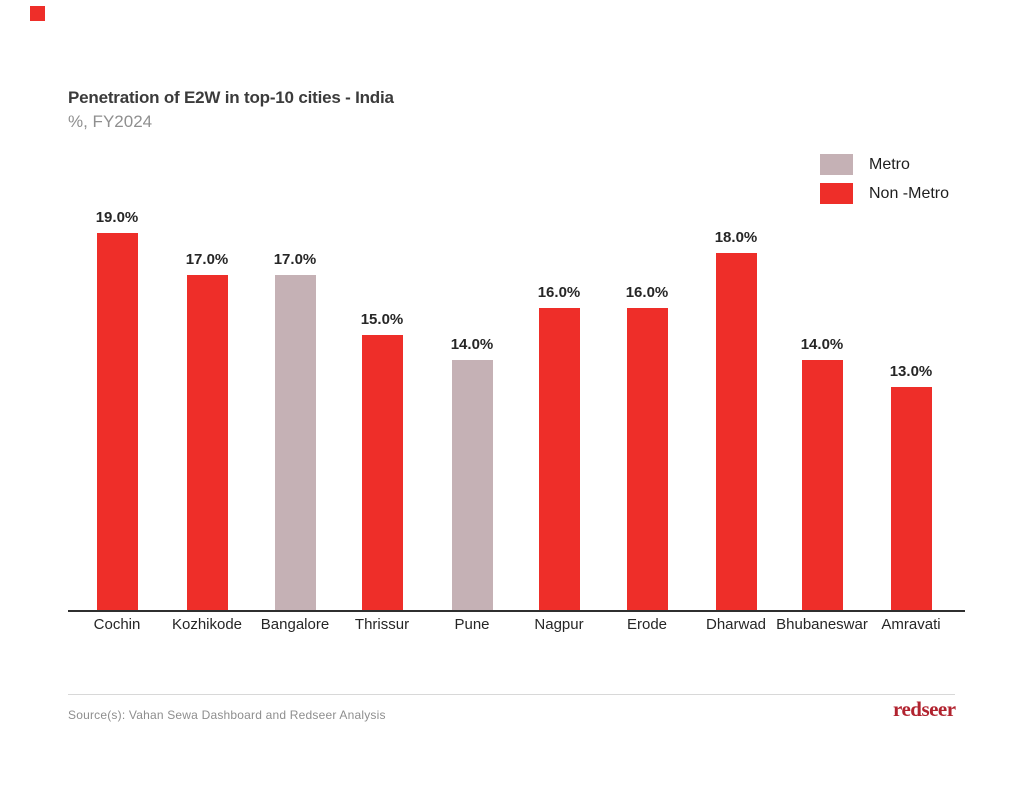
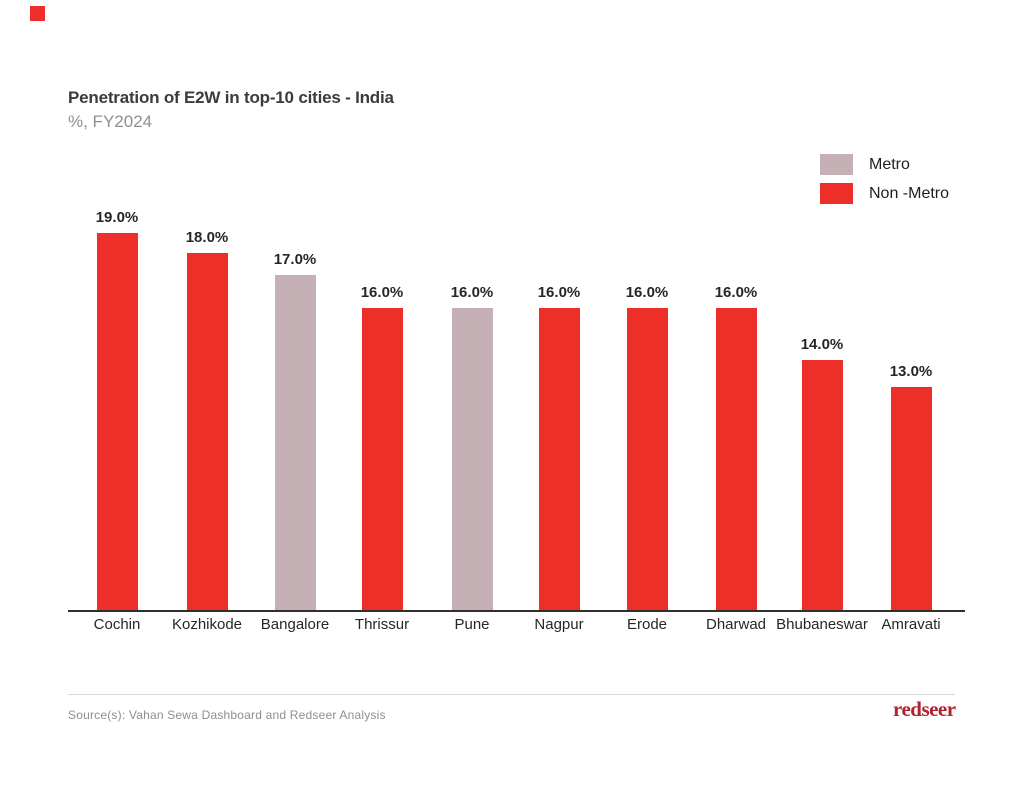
Kozhikode: 17.0% -> 18.0%
Thrissur: 15.0% -> 16.0%
Pune: 14.0% -> 16.0%
Dharwad: 18.0% -> 16.0%
